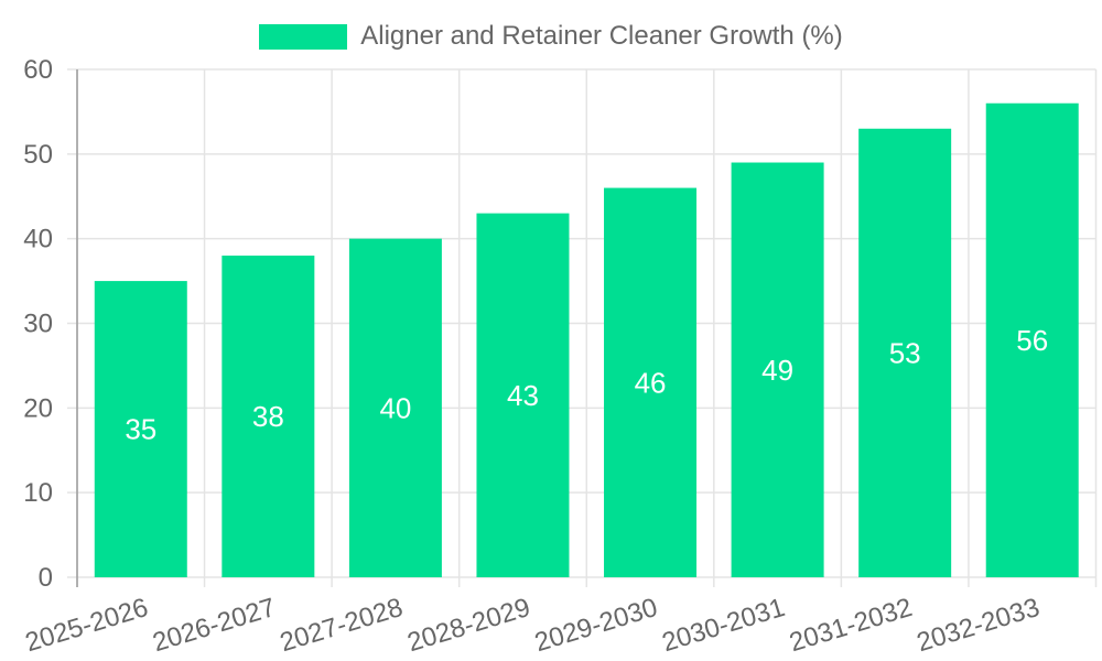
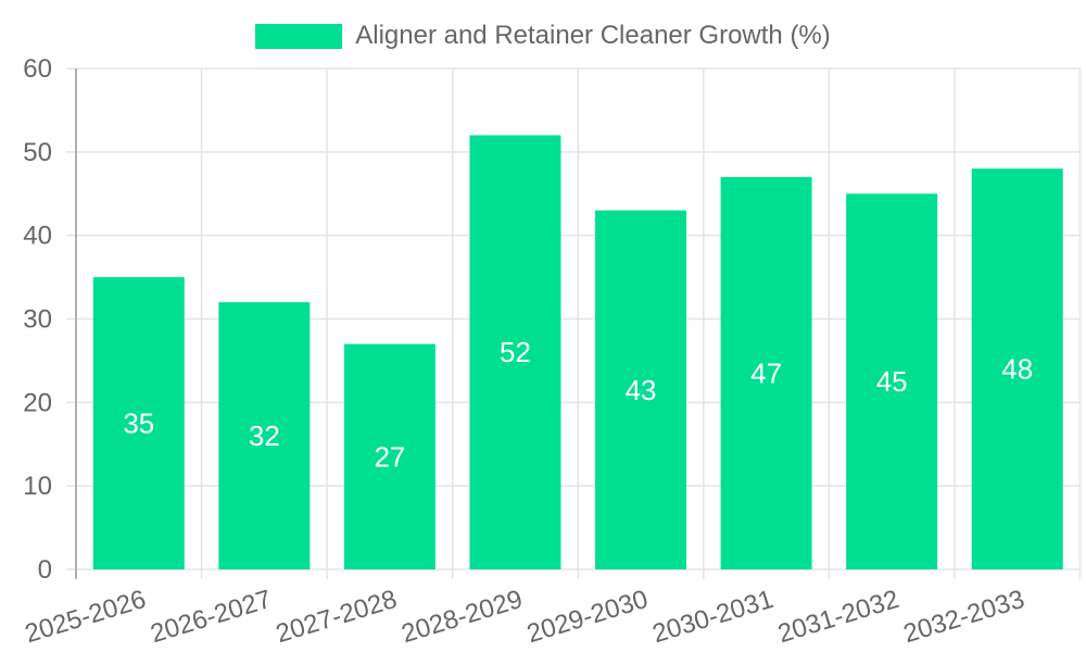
2026-2027: 38 -> 32
2027-2028: 40 -> 27
2028-2029: 43 -> 52
2029-2030: 46 -> 43
2030-2031: 49 -> 47
2031-2032: 53 -> 45
2032-2033: 56 -> 48
